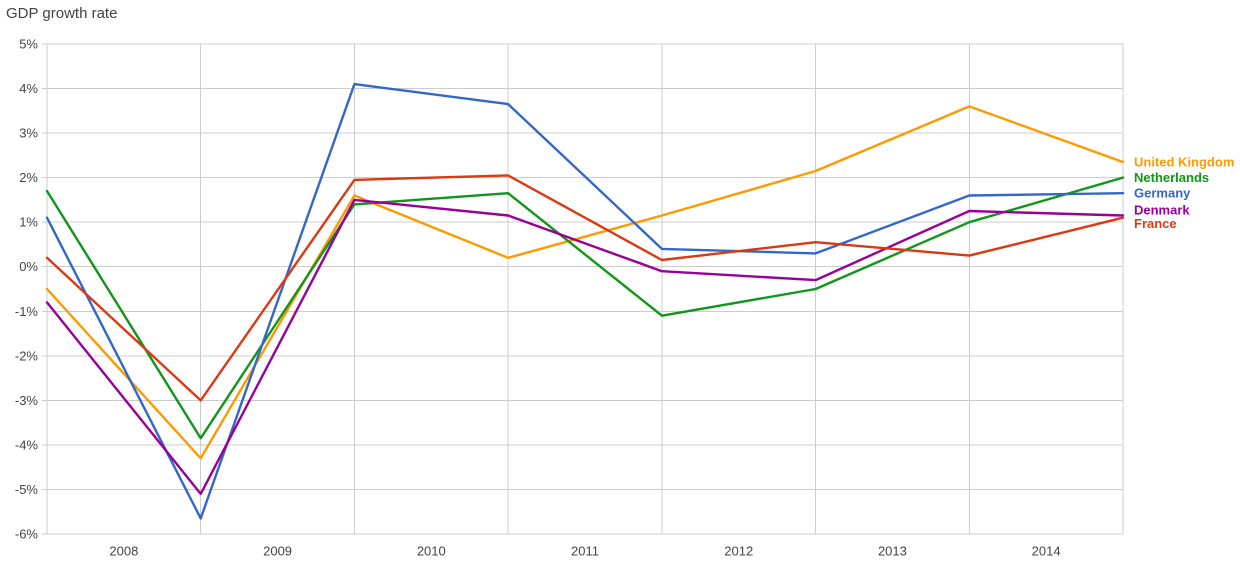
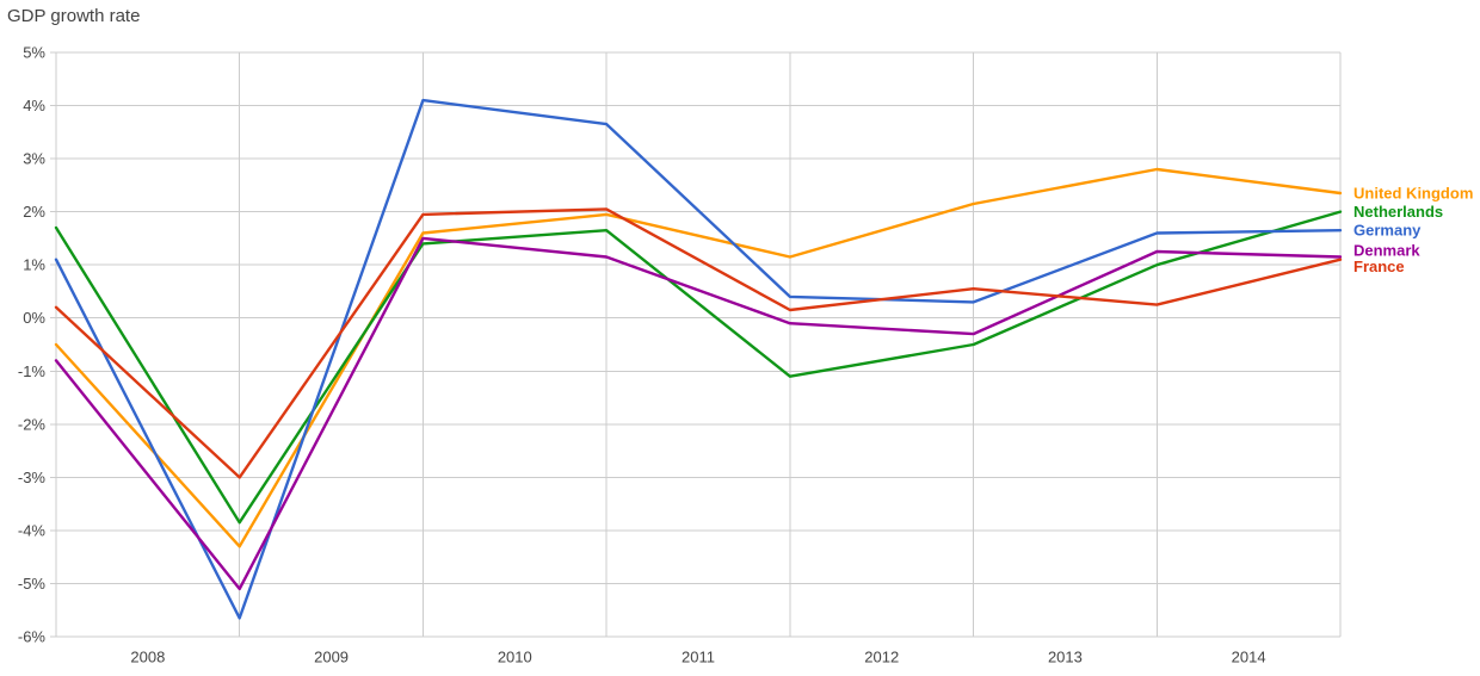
United Kingdom/2011: 0.2% -> 1.9%
United Kingdom/2014: 3.6% -> 2.8%
